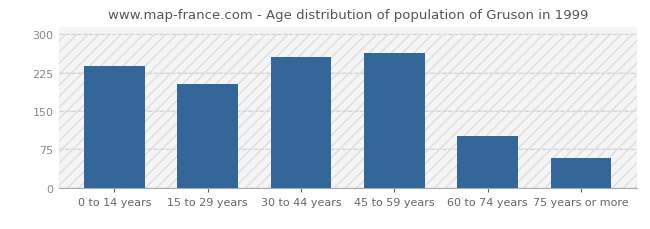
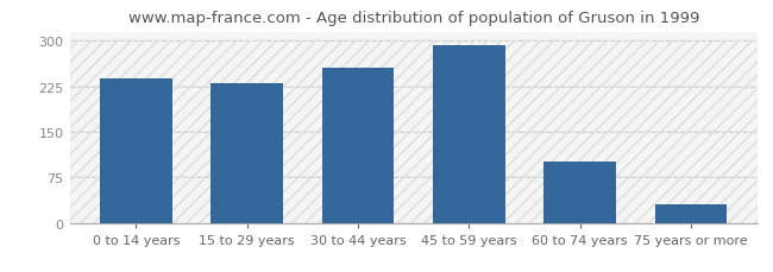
15 to 29 years: 202 -> 230
45 to 59 years: 264 -> 292
75 years or more: 58 -> 30
